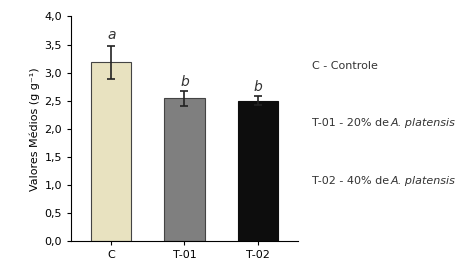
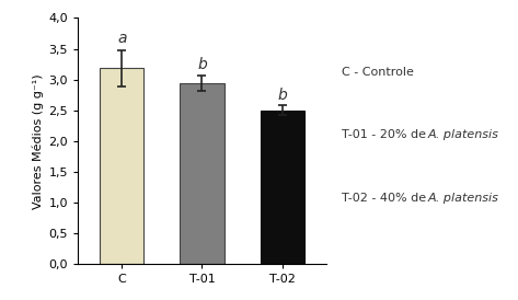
T-01: 2,54 -> 2,94
